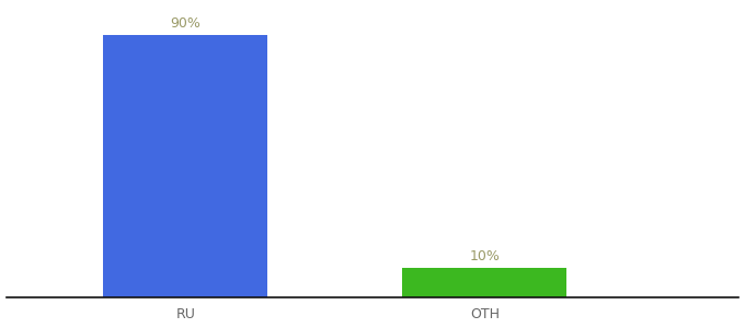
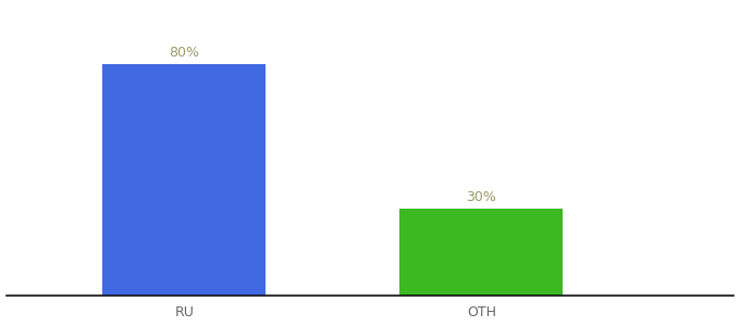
RU: 90% -> 80%
OTH: 10% -> 30%
